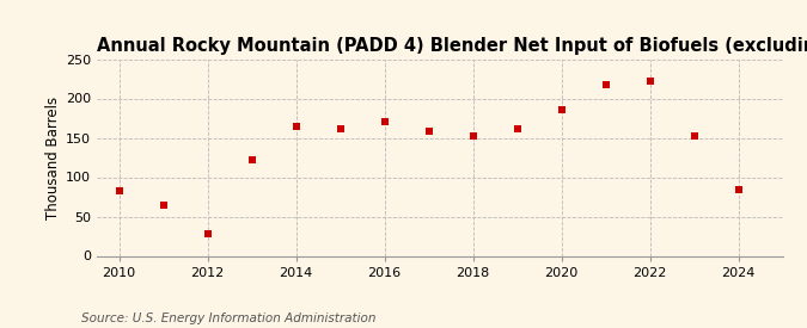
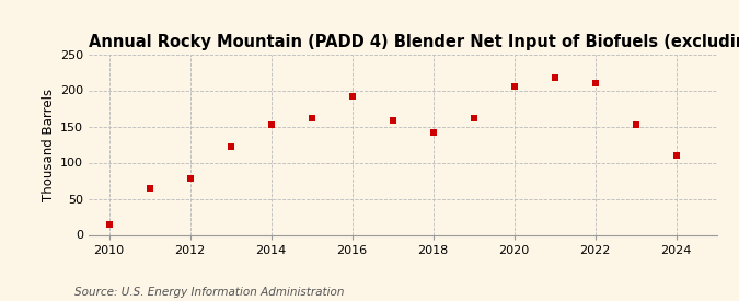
2010: 82 -> 15
2012: 28 -> 78
2014: 164 -> 153
2016: 170 -> 192
2018: 152 -> 141
2020: 186 -> 206
2022: 222 -> 210
2024: 84 -> 110
